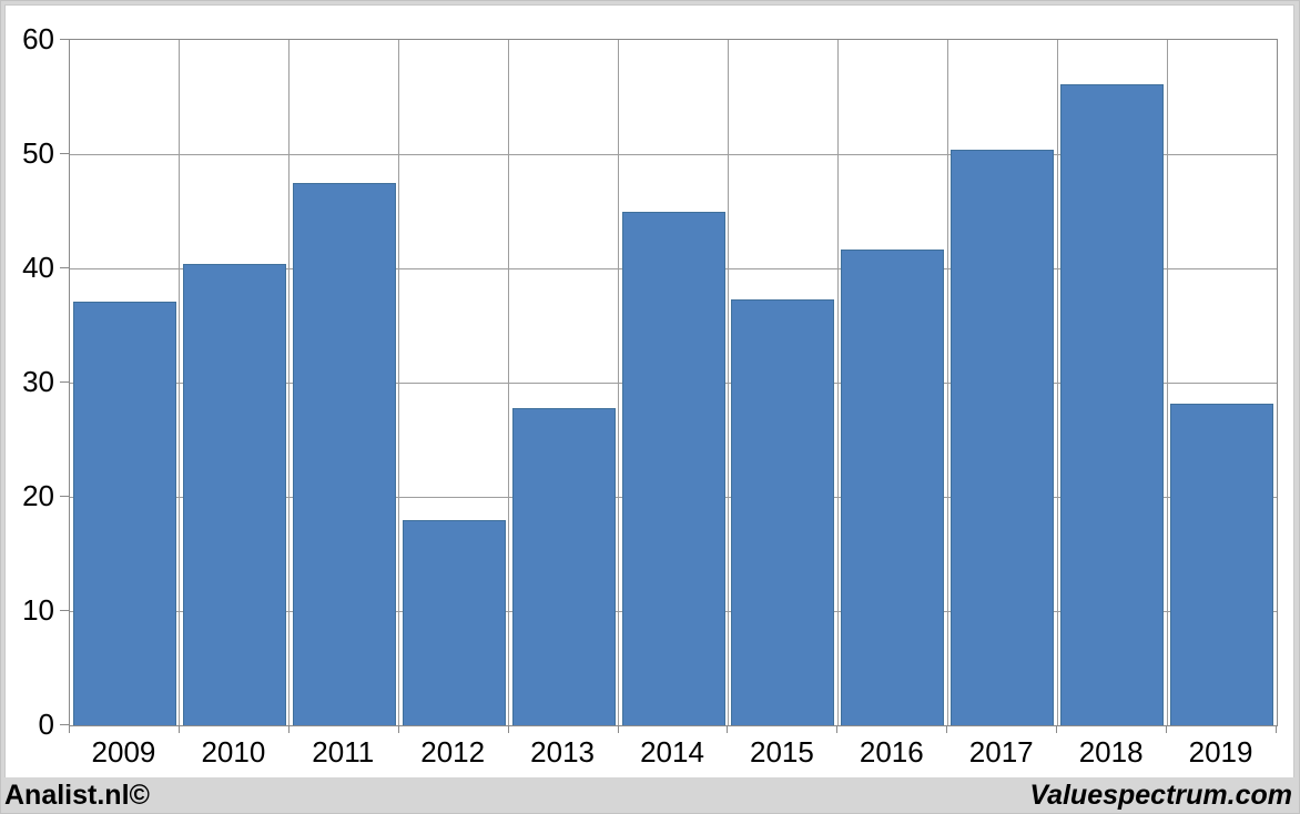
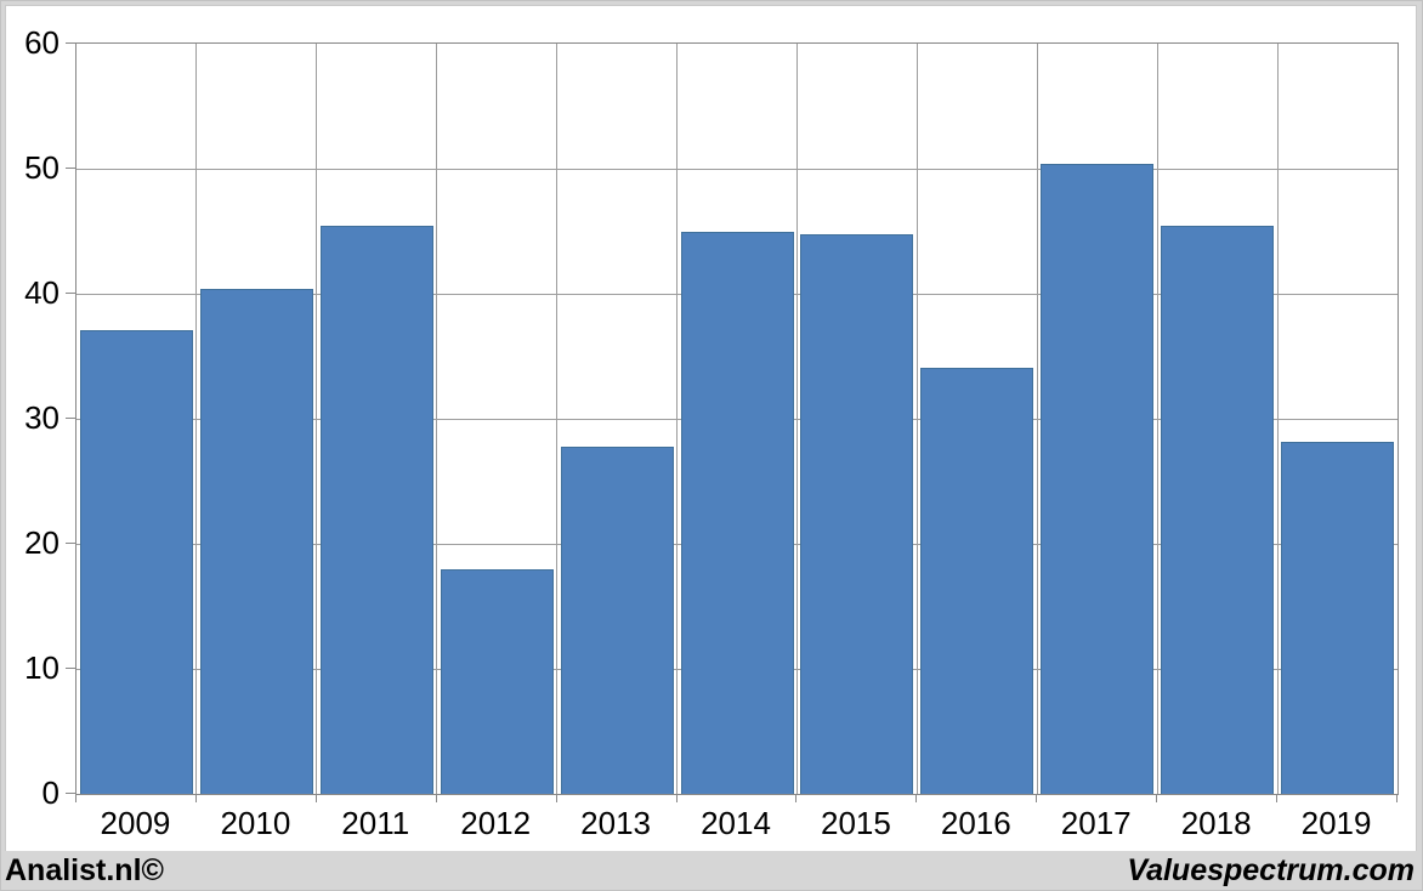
2011: 47.5 -> 45.4
2015: 37.3 -> 44.8
2016: 41.7 -> 34.1
2018: 56.1 -> 45.4
